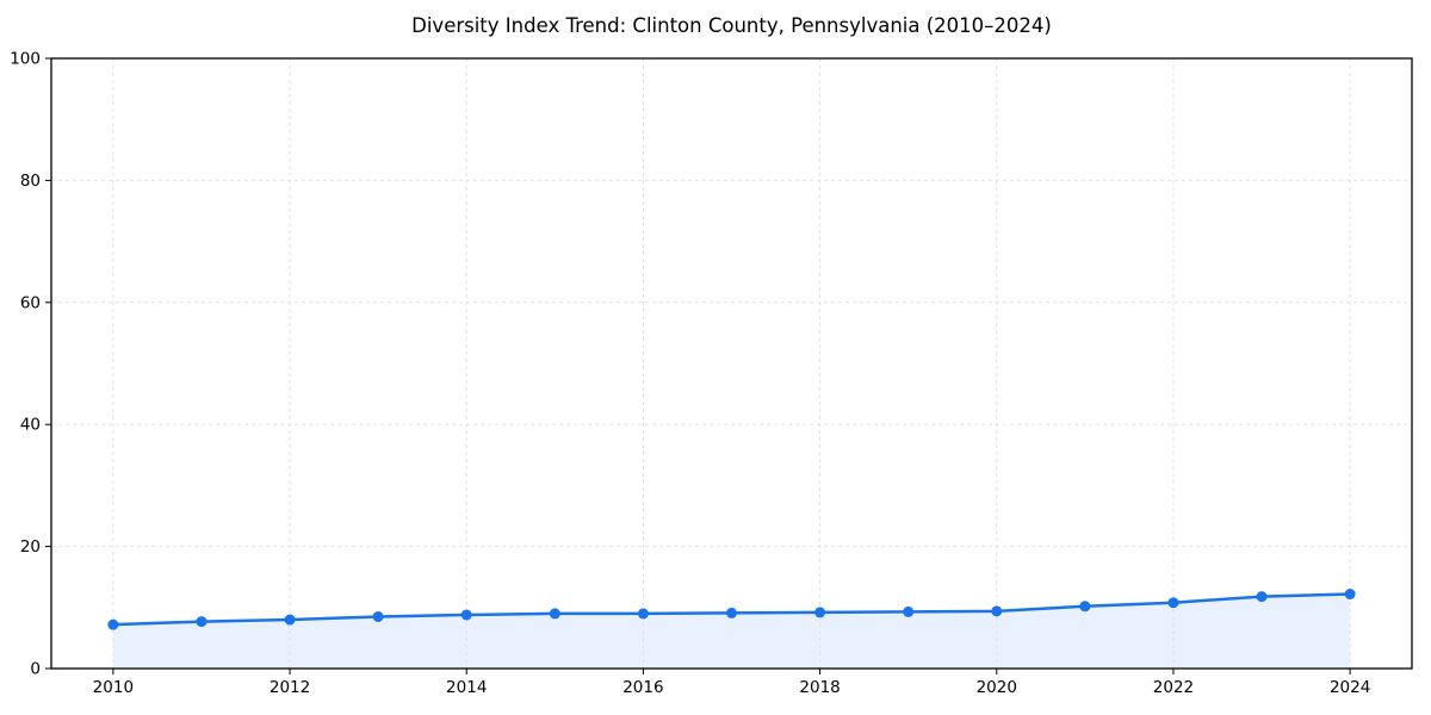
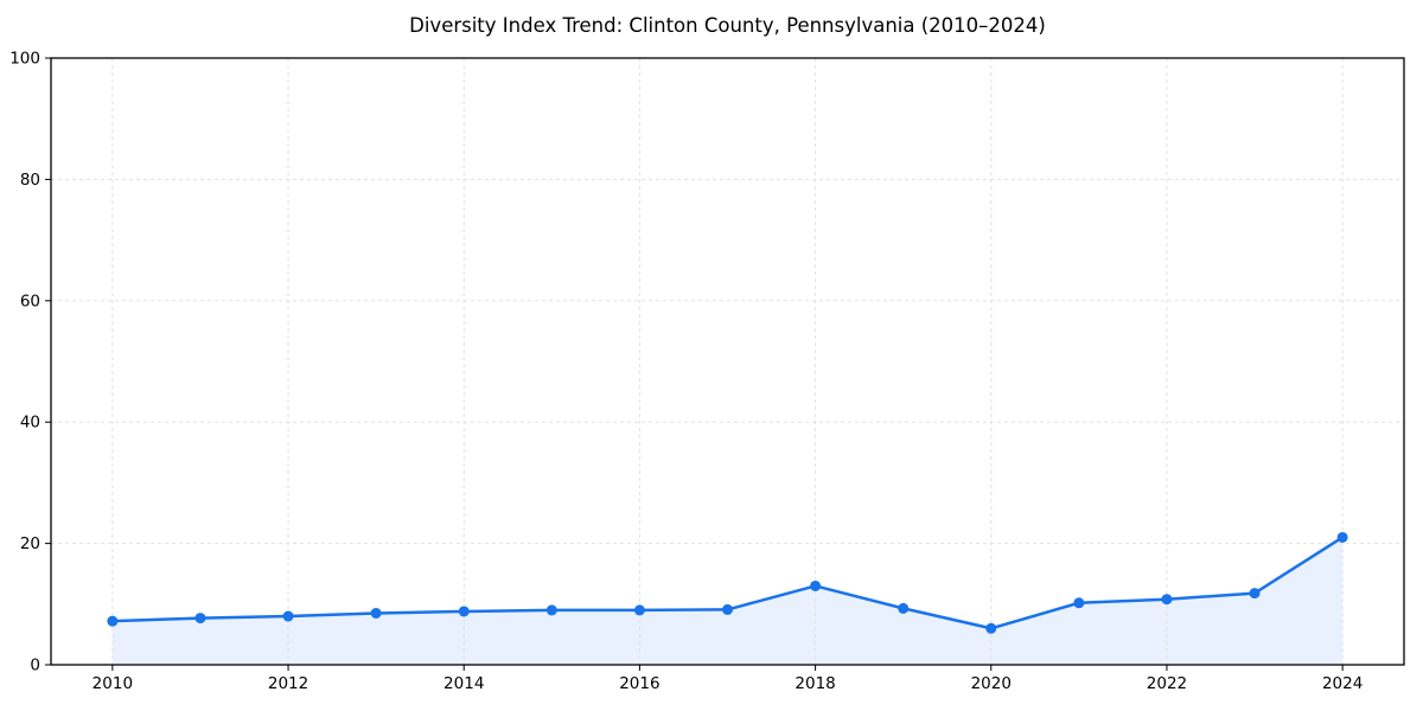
2018: 9 -> 13
2020: 9 -> 6
2024: 12 -> 21
